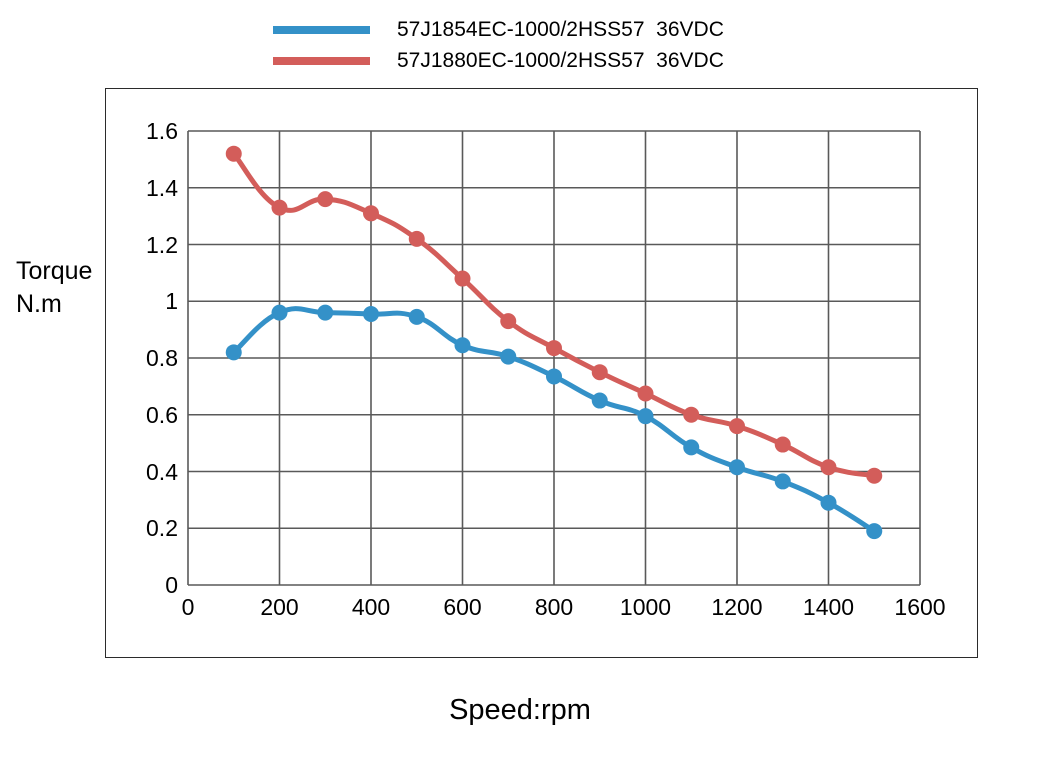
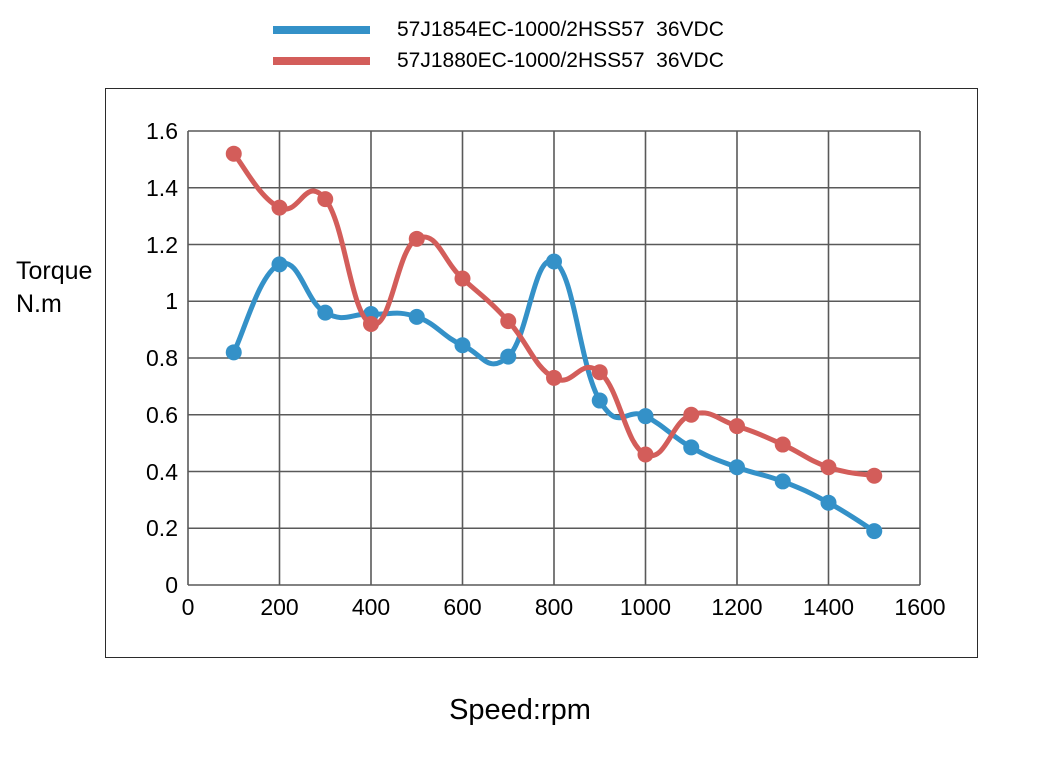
57J1854EC-1000/2HSS57 36VDC/200: 0.96 -> 1.13
57J1880EC-1000/2HSS57 36VDC/400: 1.31 -> 0.92
57J1854EC-1000/2HSS57 36VDC/800: 0.73 -> 1.14
57J1880EC-1000/2HSS57 36VDC/800: 0.83 -> 0.73
57J1880EC-1000/2HSS57 36VDC/1000: 0.68 -> 0.46
